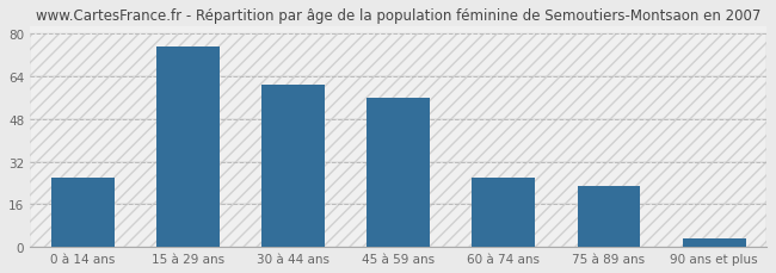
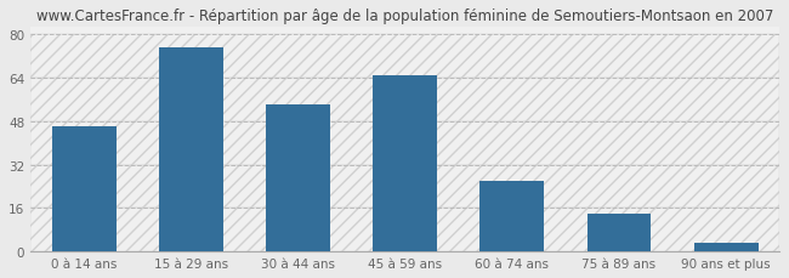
0 à 14 ans: 26 -> 46
30 à 44 ans: 61 -> 54
45 à 59 ans: 56 -> 65
75 à 89 ans: 23 -> 14
